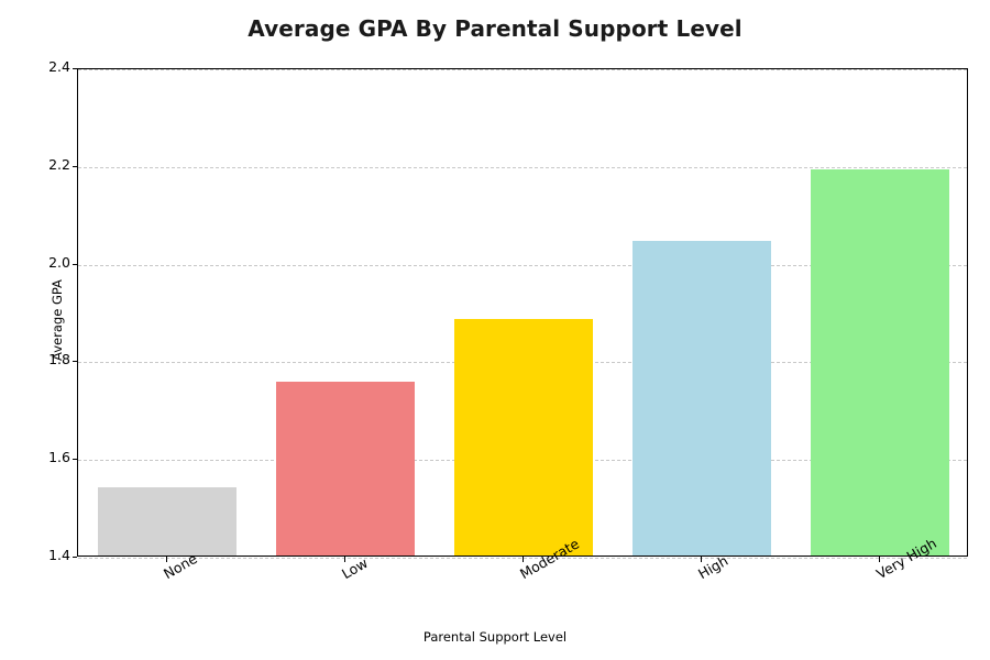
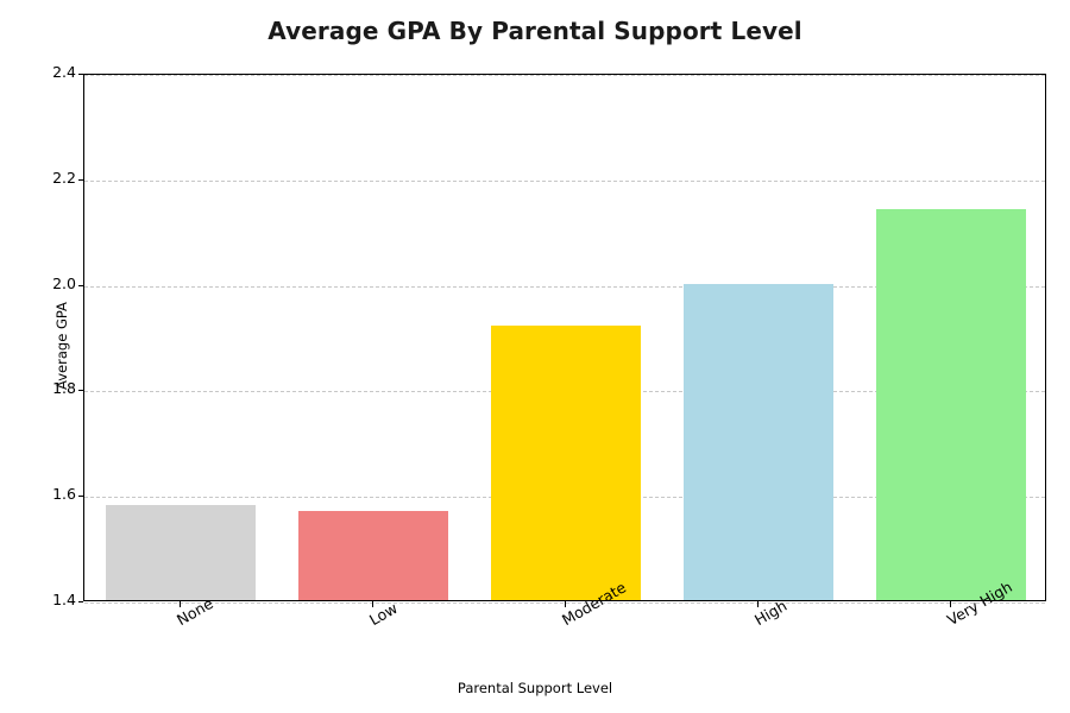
None: 1.54 -> 1.58
Low: 1.75 -> 1.57
Moderate: 1.89 -> 1.92
High: 2.04 -> 2.00
Very High: 2.19 -> 2.14
